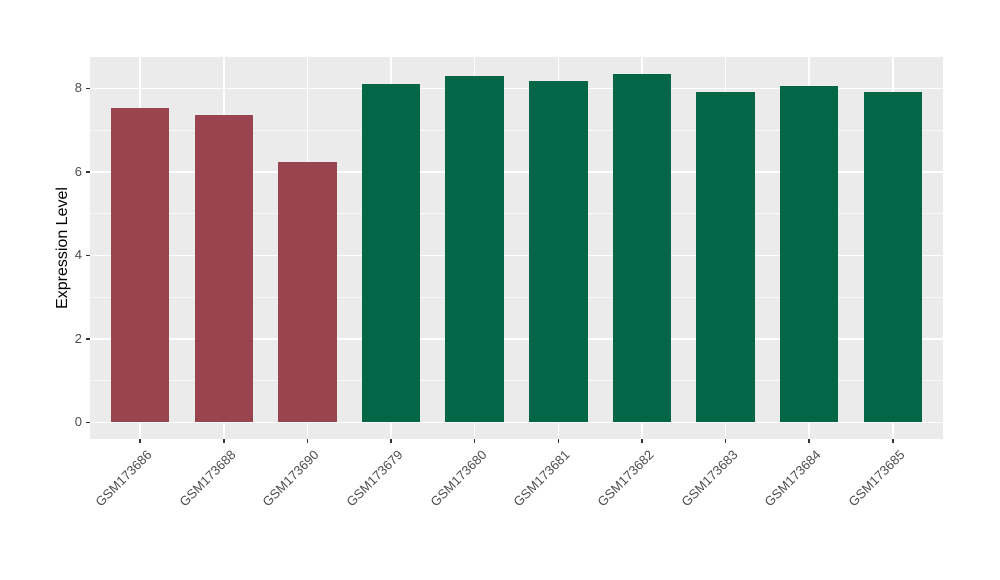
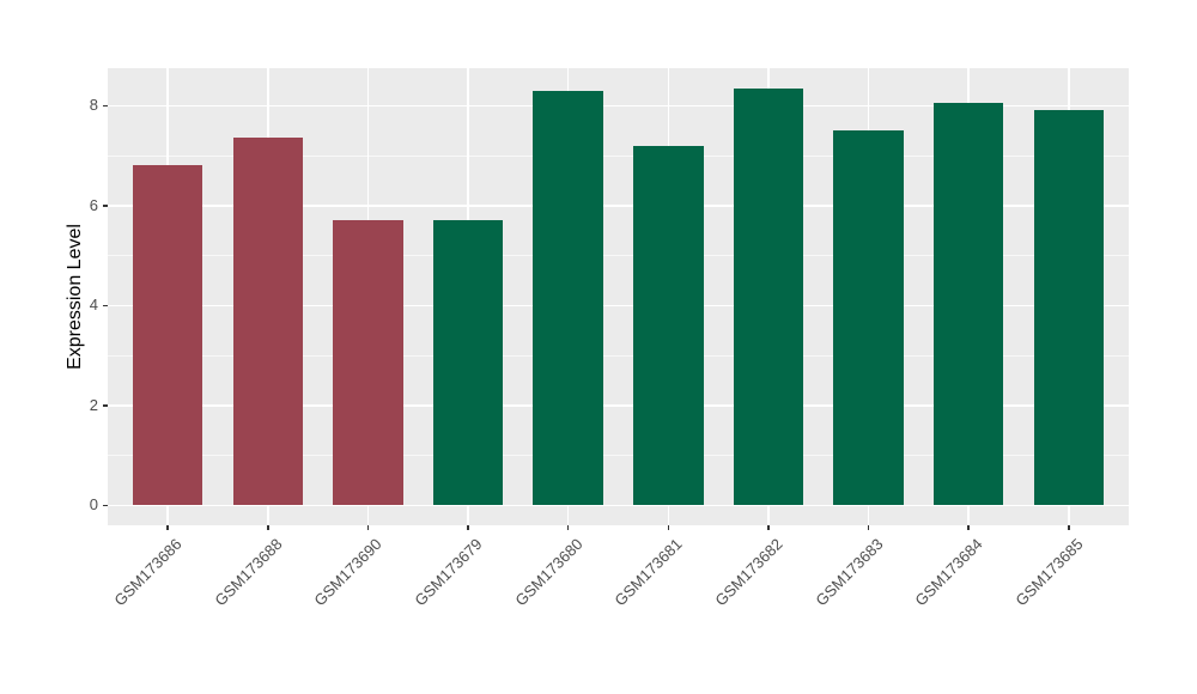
GSM173686: 7.5 -> 6.8
GSM173690: 6.2 -> 5.7
GSM173679: 8.1 -> 5.7
GSM173681: 8.2 -> 7.2
GSM173683: 7.9 -> 7.5
